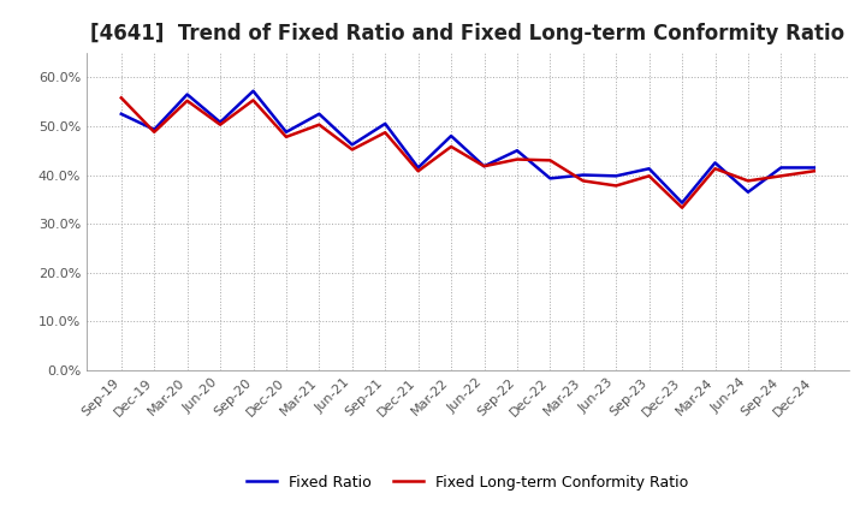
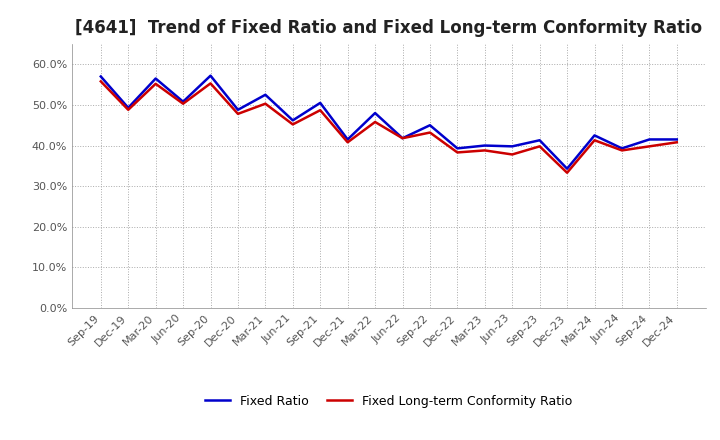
Fixed Ratio/Sep-19: 52.5% -> 57.0%
Fixed Long-term Conformity Ratio/Dec-22: 43.0% -> 38.3%
Fixed Ratio/Jun-24: 36.5% -> 39.3%
